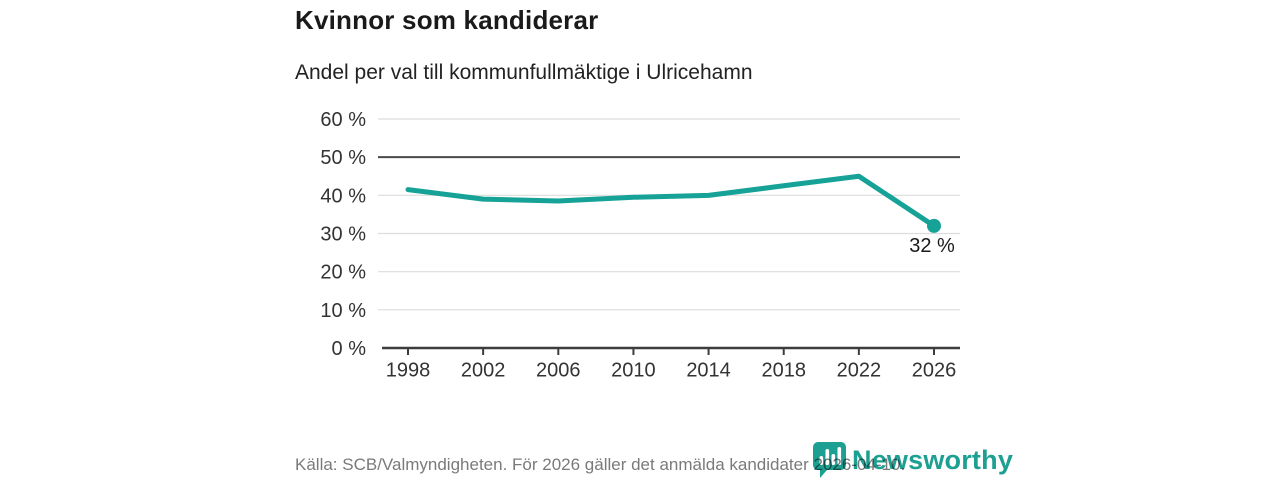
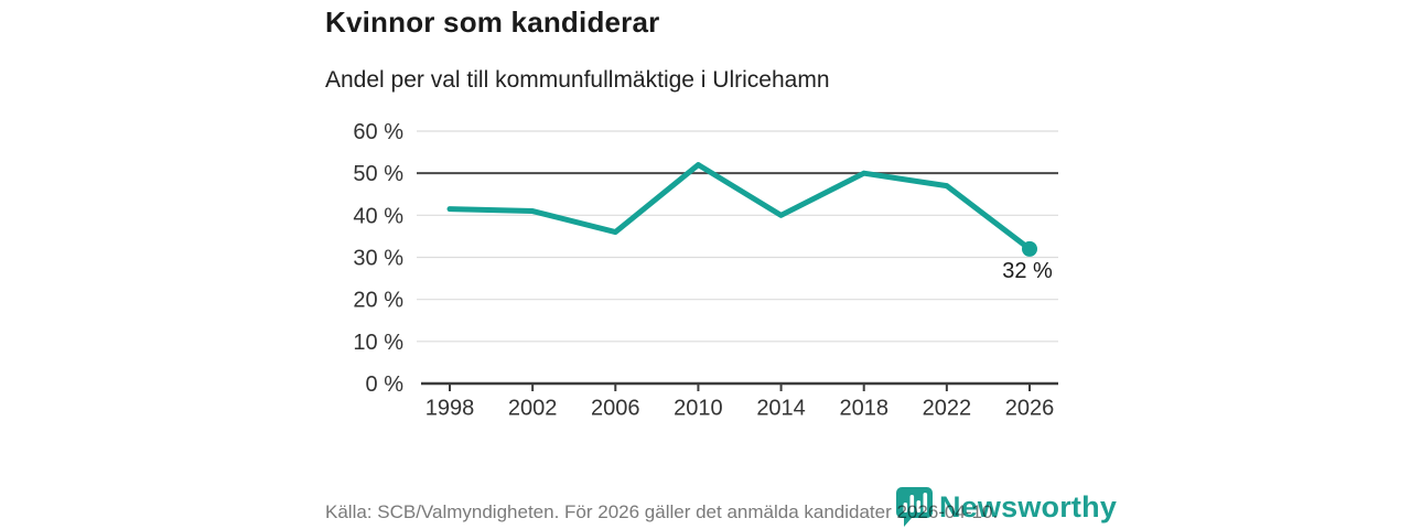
2002: 39% -> 41%
2006: 38% -> 36%
2010: 40% -> 52%
2018: 42% -> 50%
2022: 45% -> 47%
